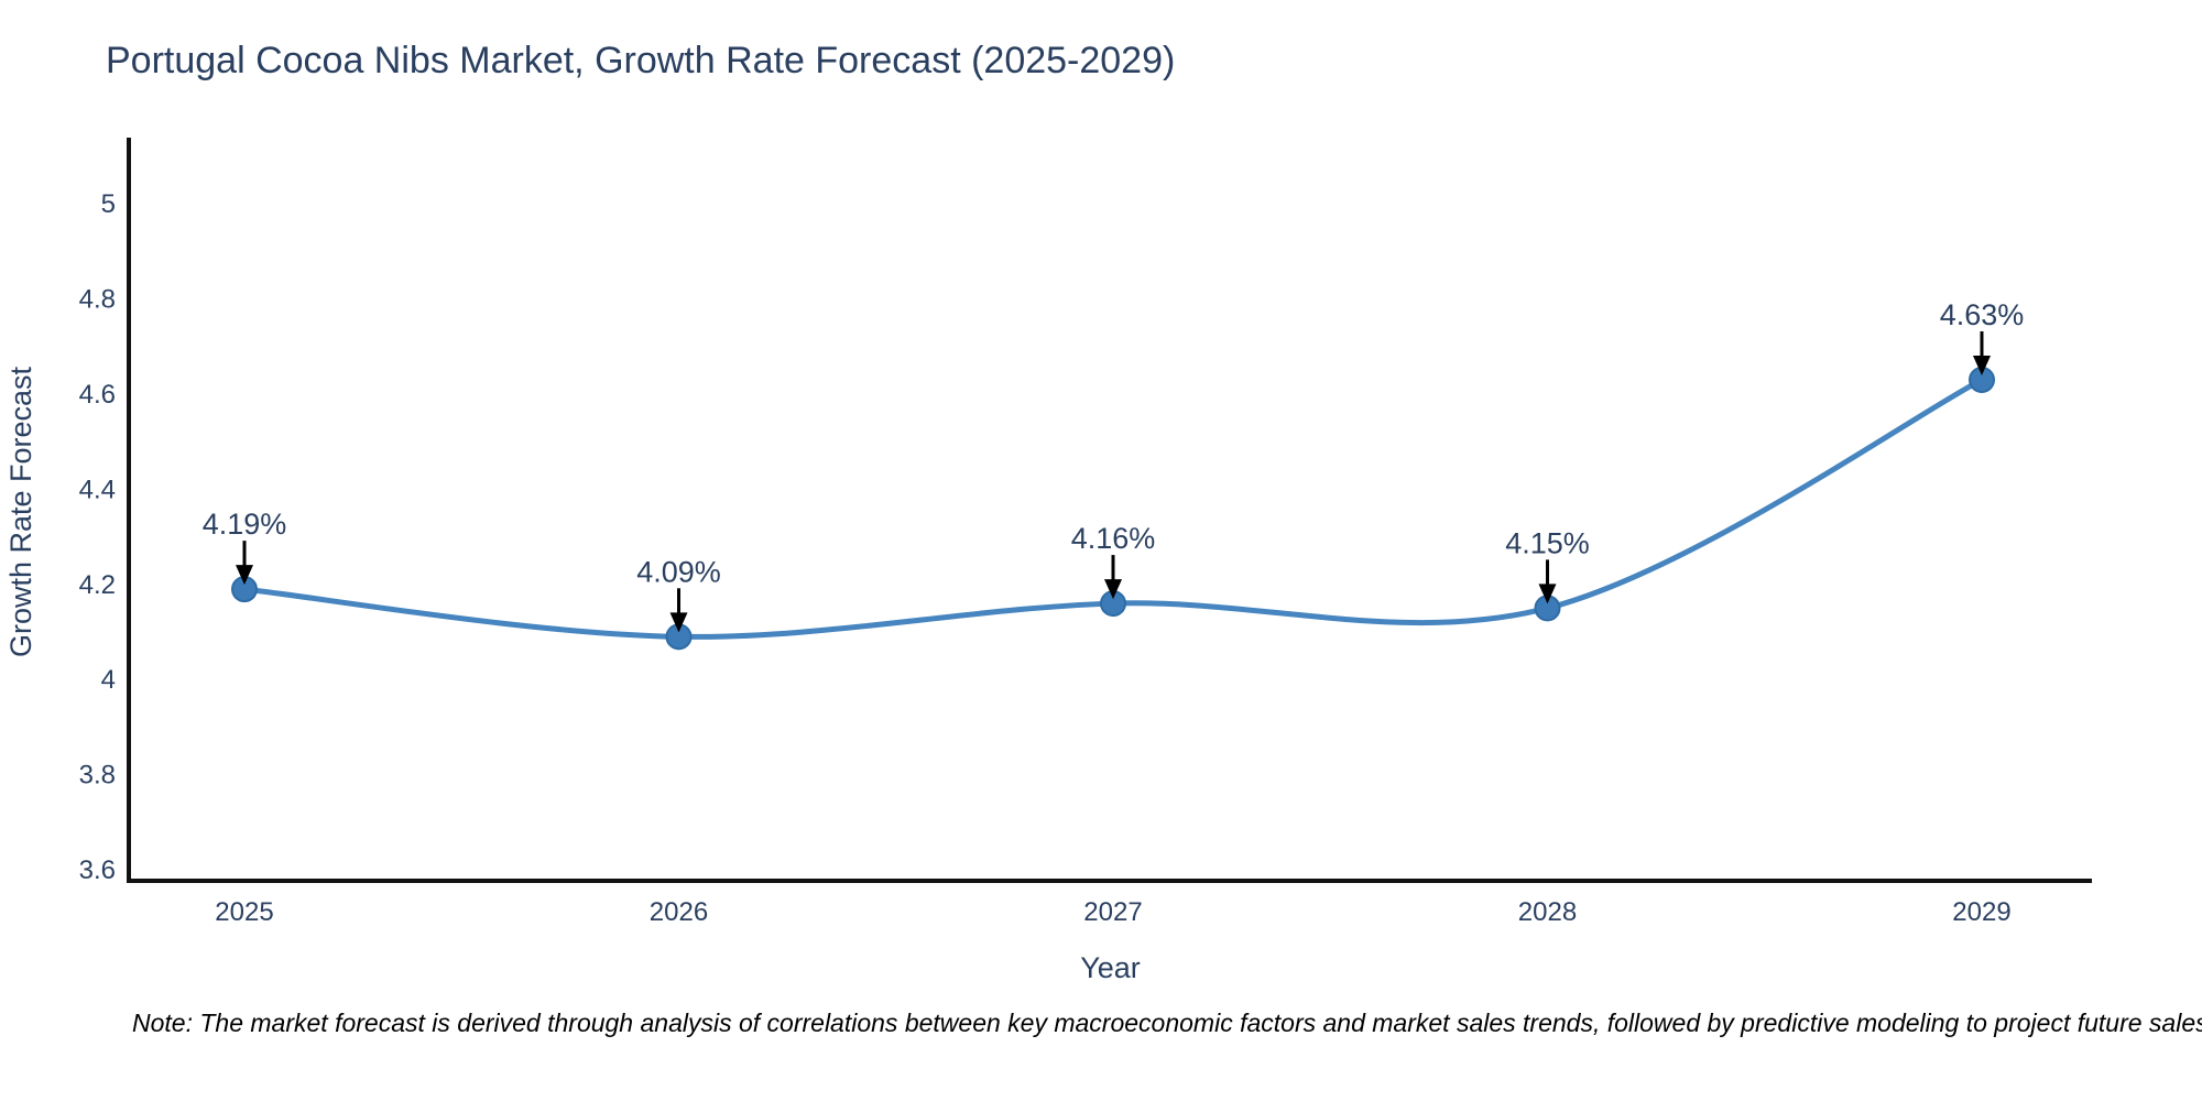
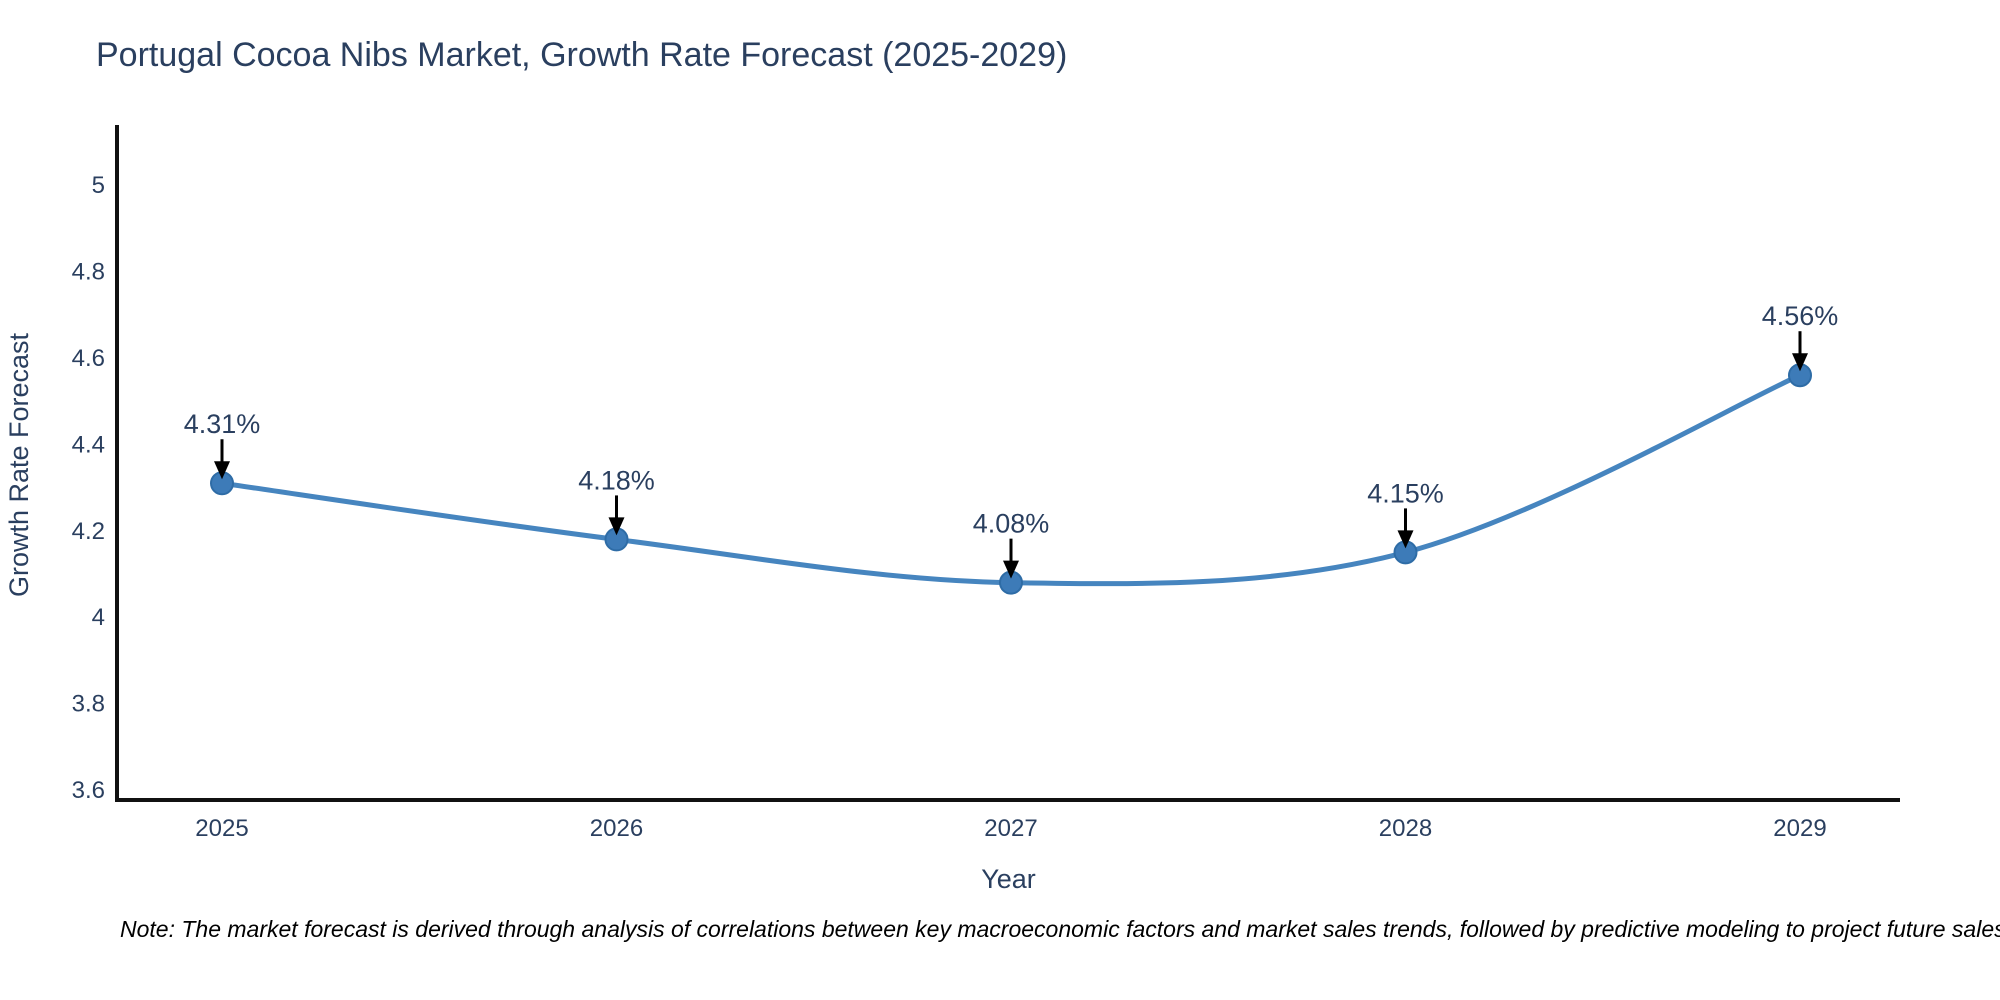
2025: 4.19% -> 4.31%
2026: 4.09% -> 4.18%
2027: 4.16% -> 4.08%
2029: 4.63% -> 4.56%
